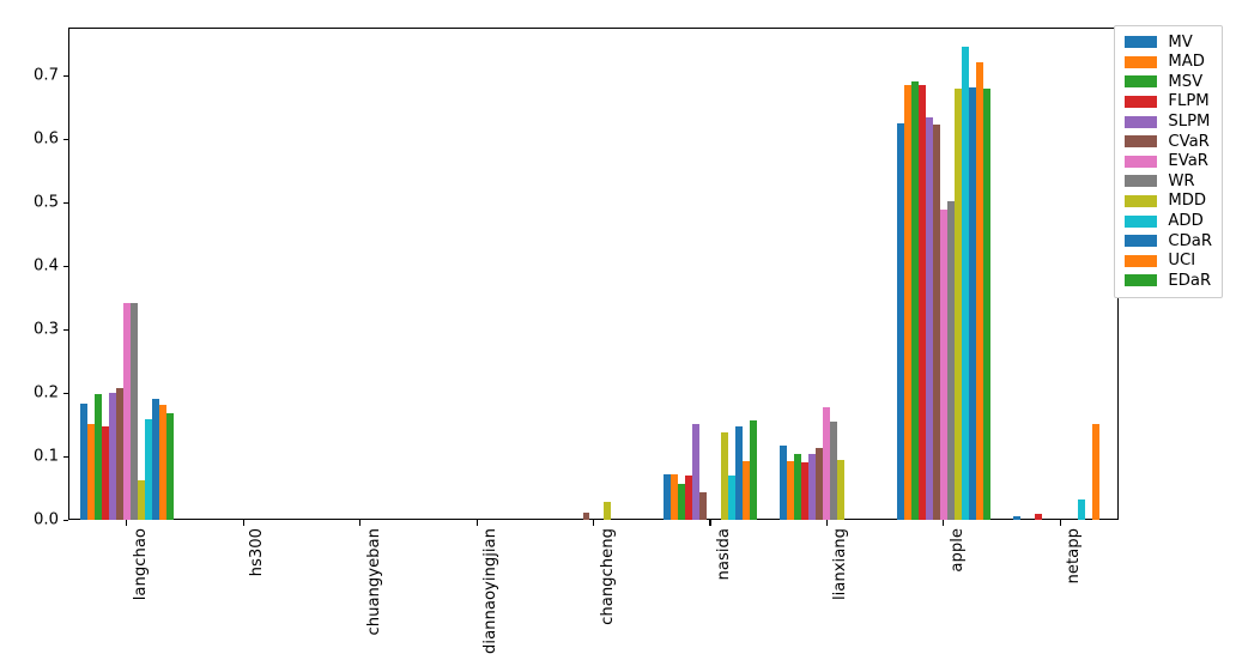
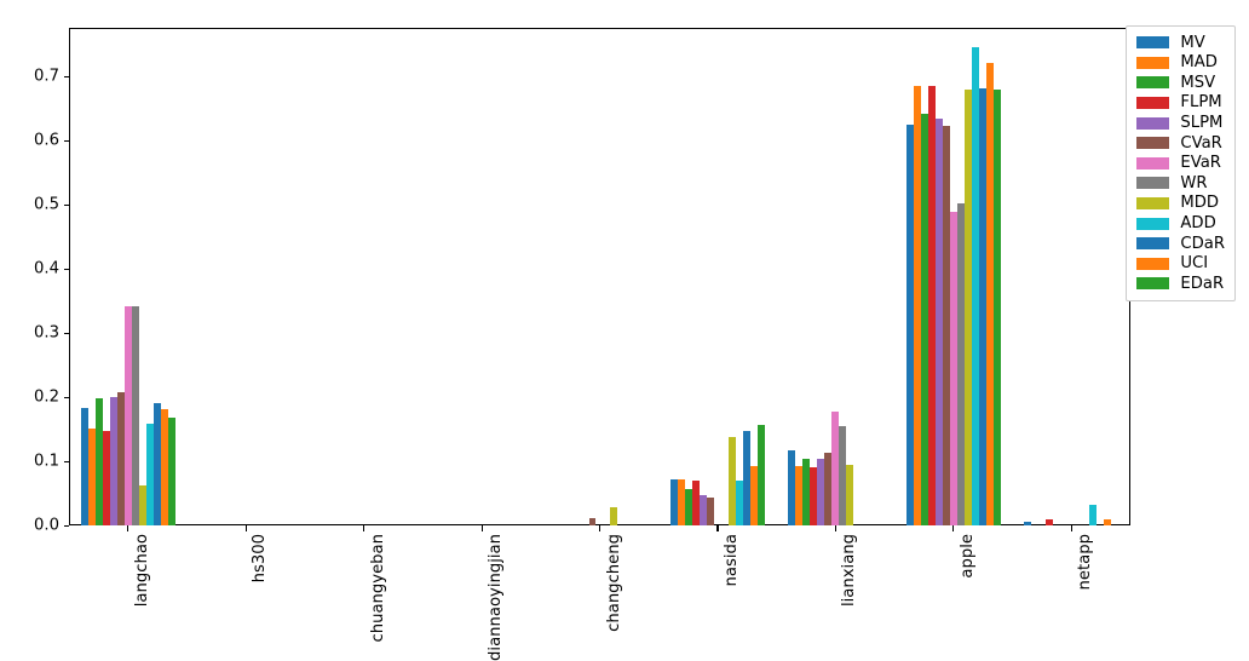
SLPM/nasida: 0.15 -> 0.05
MSV/apple: 0.69 -> 0.64
UCI/netapp: 0.15 -> 0.01
